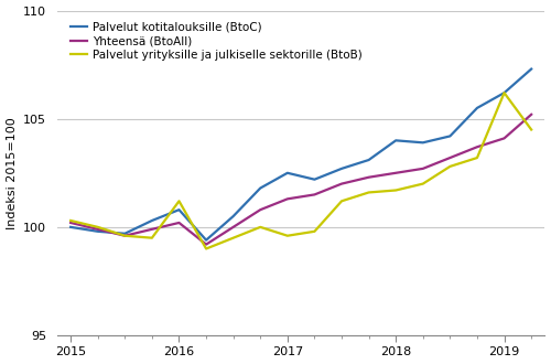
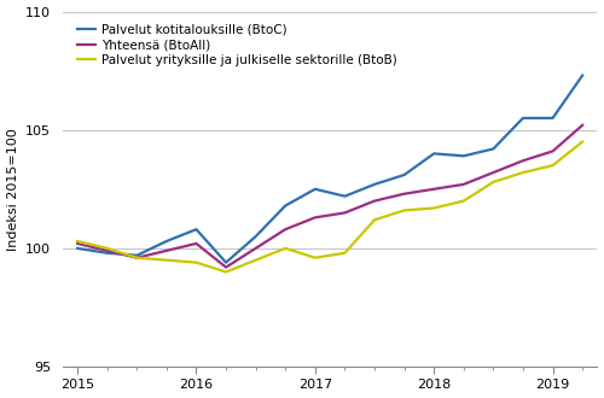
Palvelut yrityksille ja julkiselle sektorille (BtoB)/2016: 101.2 -> 99.4
Palvelut kotitalouksille (BtoC)/2019: 106.2 -> 105.5
Palvelut yrityksille ja julkiselle sektorille (BtoB)/2019: 106.2 -> 103.5
